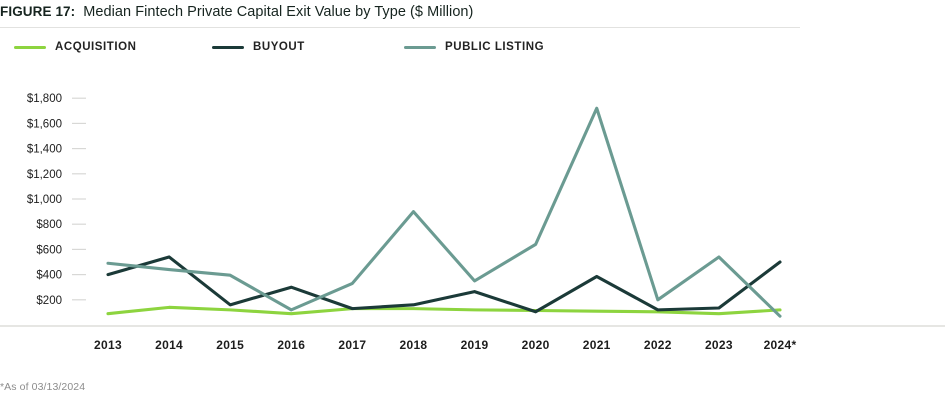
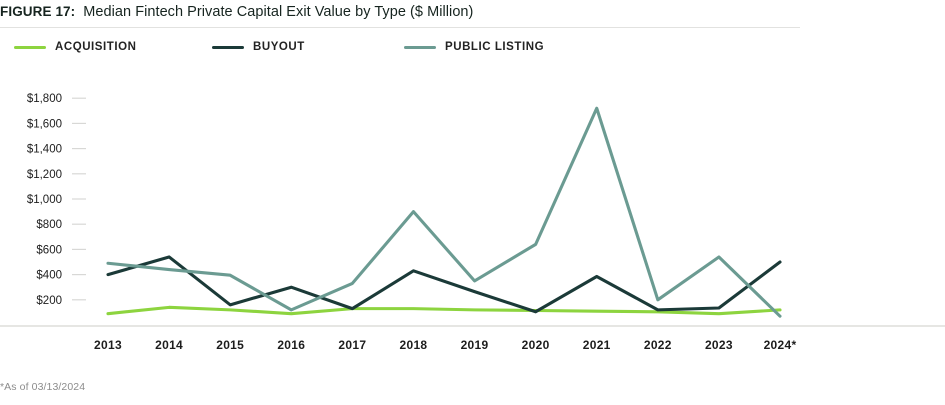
BUYOUT/2018: $160 -> $430
